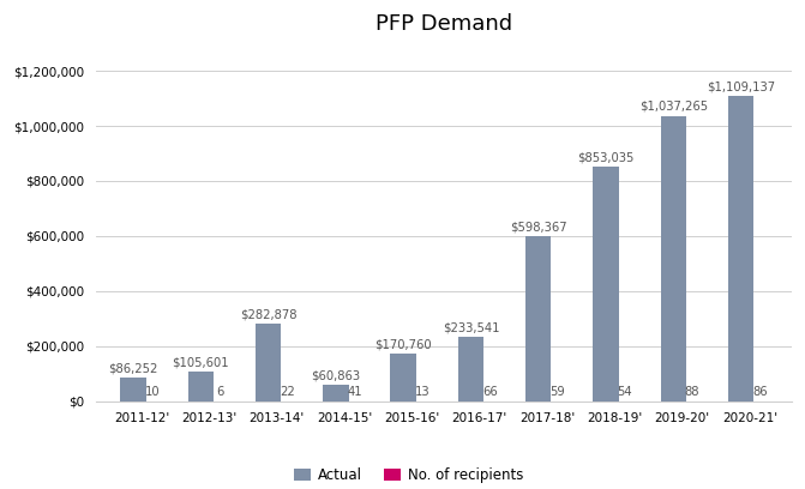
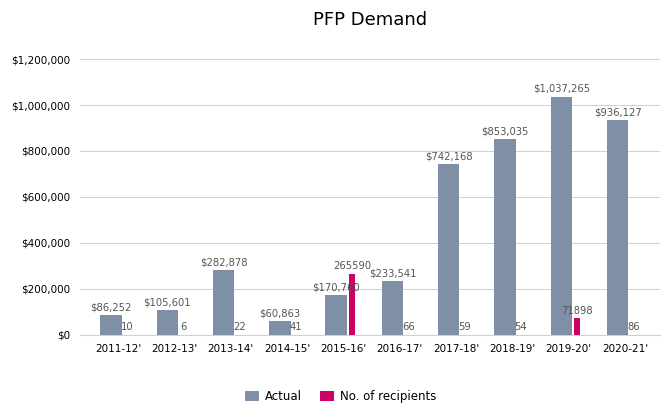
No. of recipients/2015-16': 13 -> 265590
Actual/2017-18': $598,367 -> $742,168
No. of recipients/2019-20': 88 -> 71898
Actual/2020-21': $1,109,137 -> $936,127
